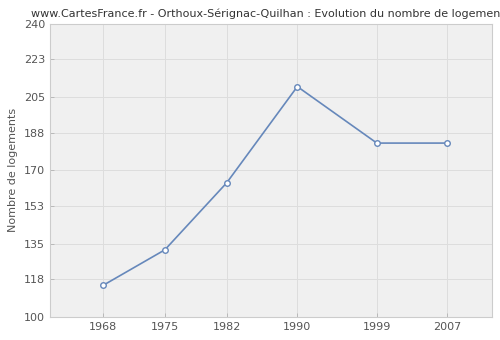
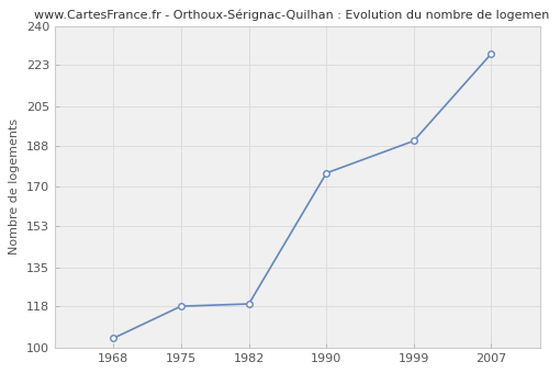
1968: 115 -> 104
1975: 132 -> 118
1982: 164 -> 119
1990: 210 -> 176
1999: 183 -> 190
2007: 183 -> 228
